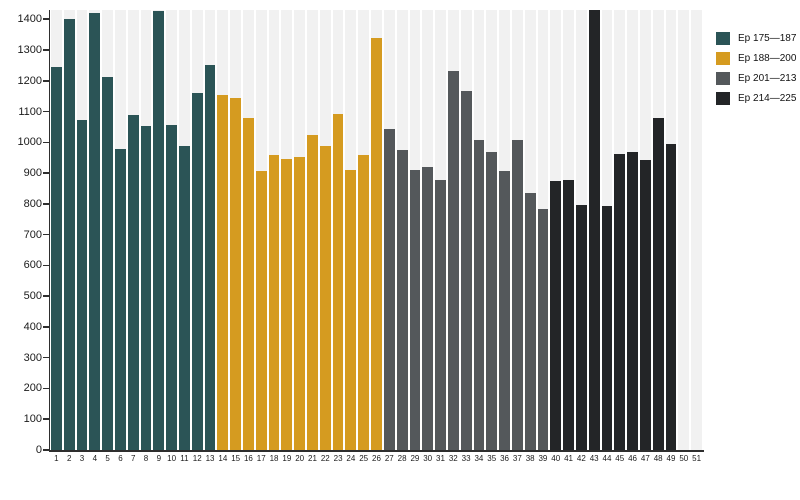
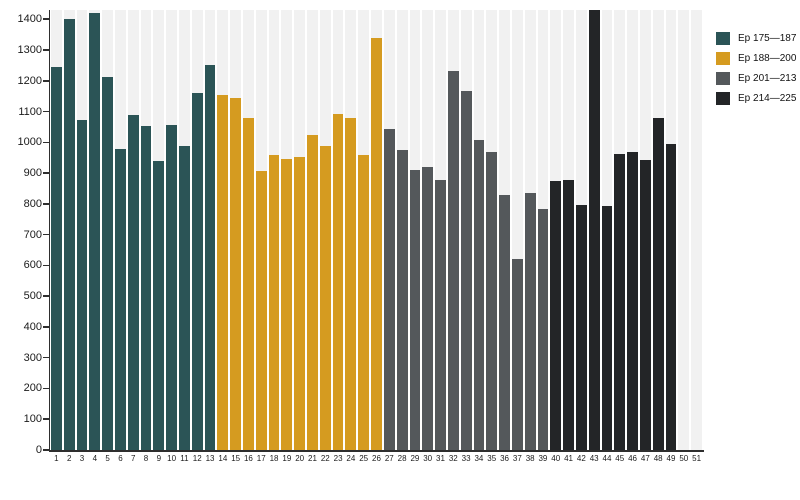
9: 1430 -> 940
24: 910 -> 1080
36: 910 -> 830
37: 1010 -> 620
